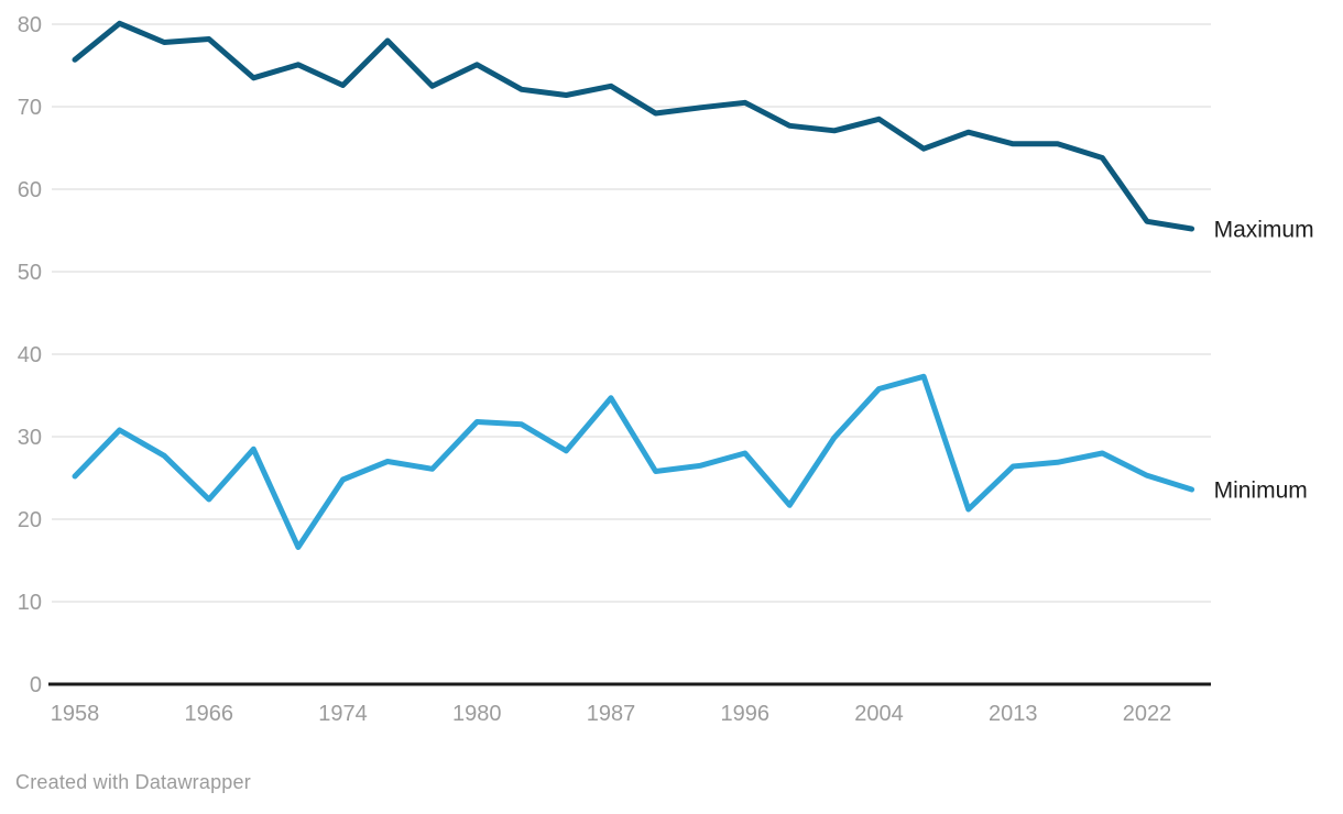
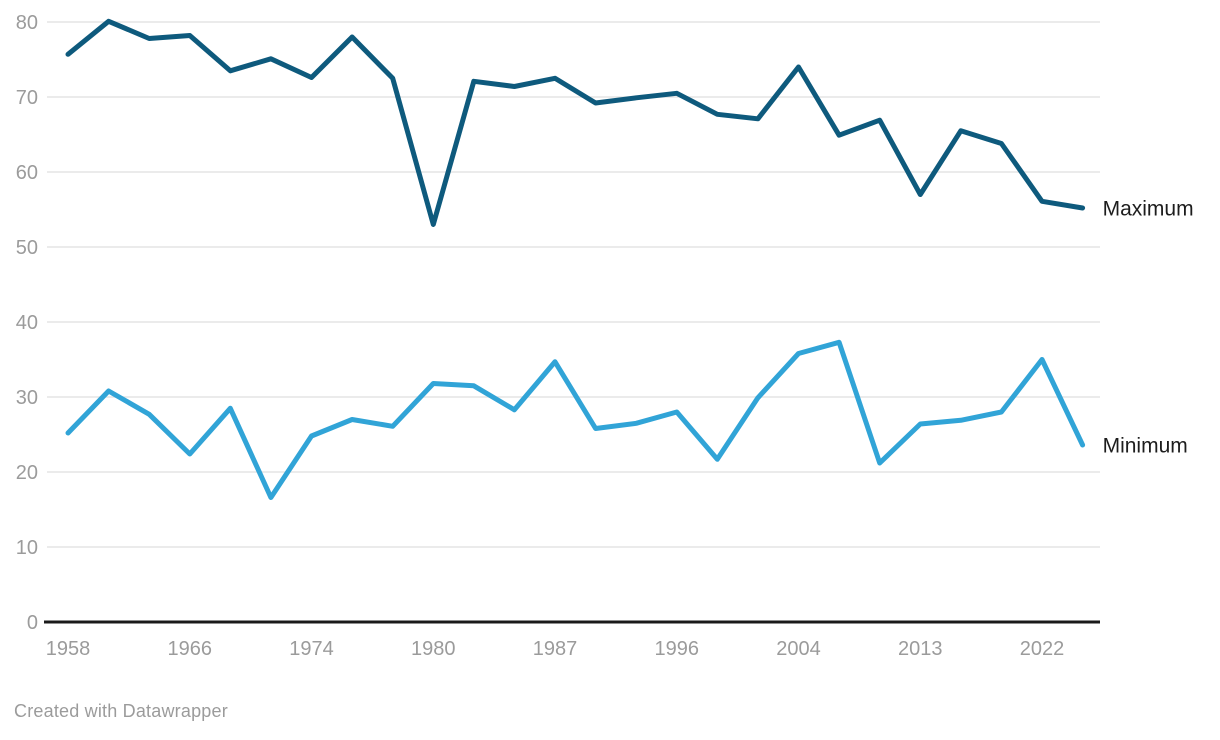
Maximum/1980: 75 -> 53
Maximum/2004: 68 -> 74
Maximum/2013: 66 -> 57
Minimum/2022: 25 -> 35
